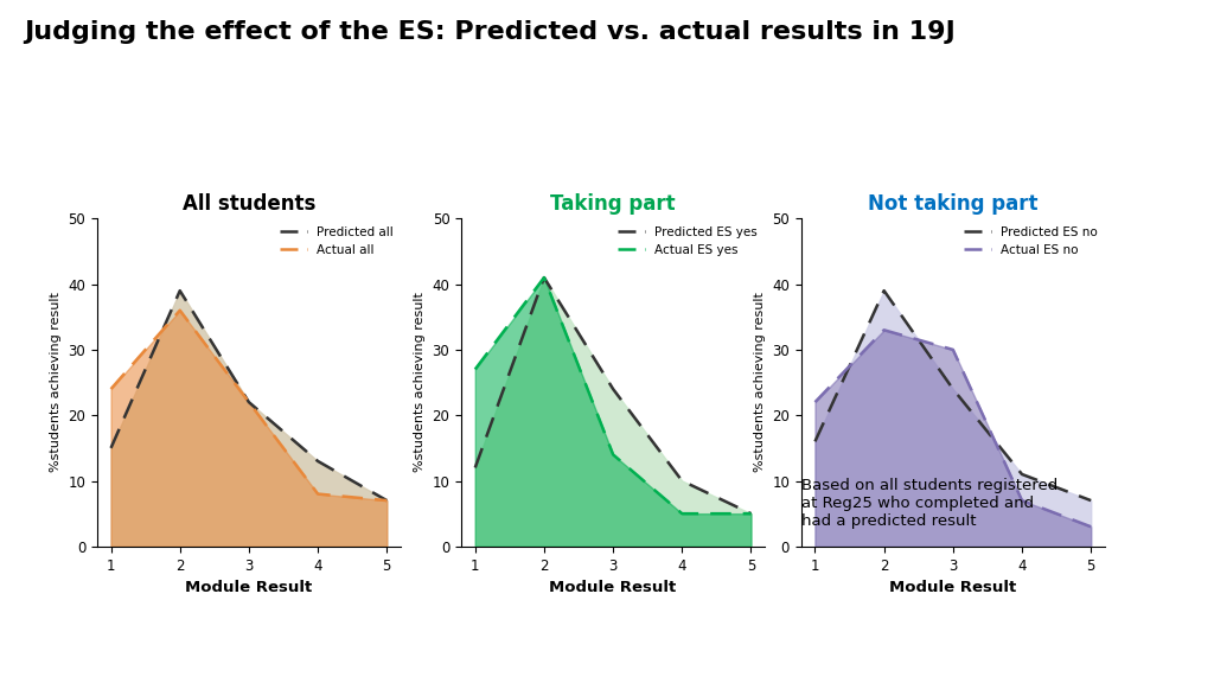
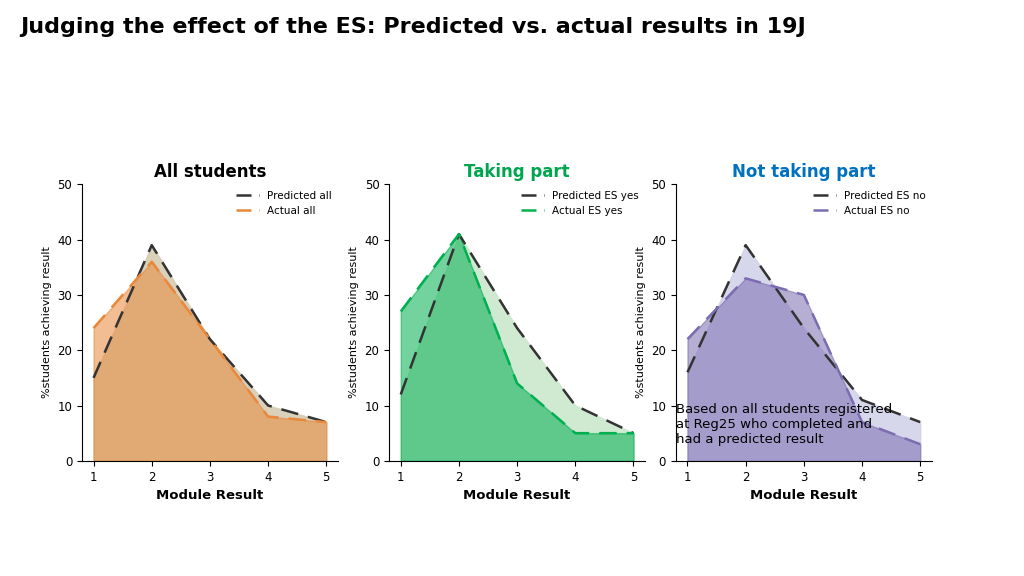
All students/Predicted all/4: 13 -> 10
